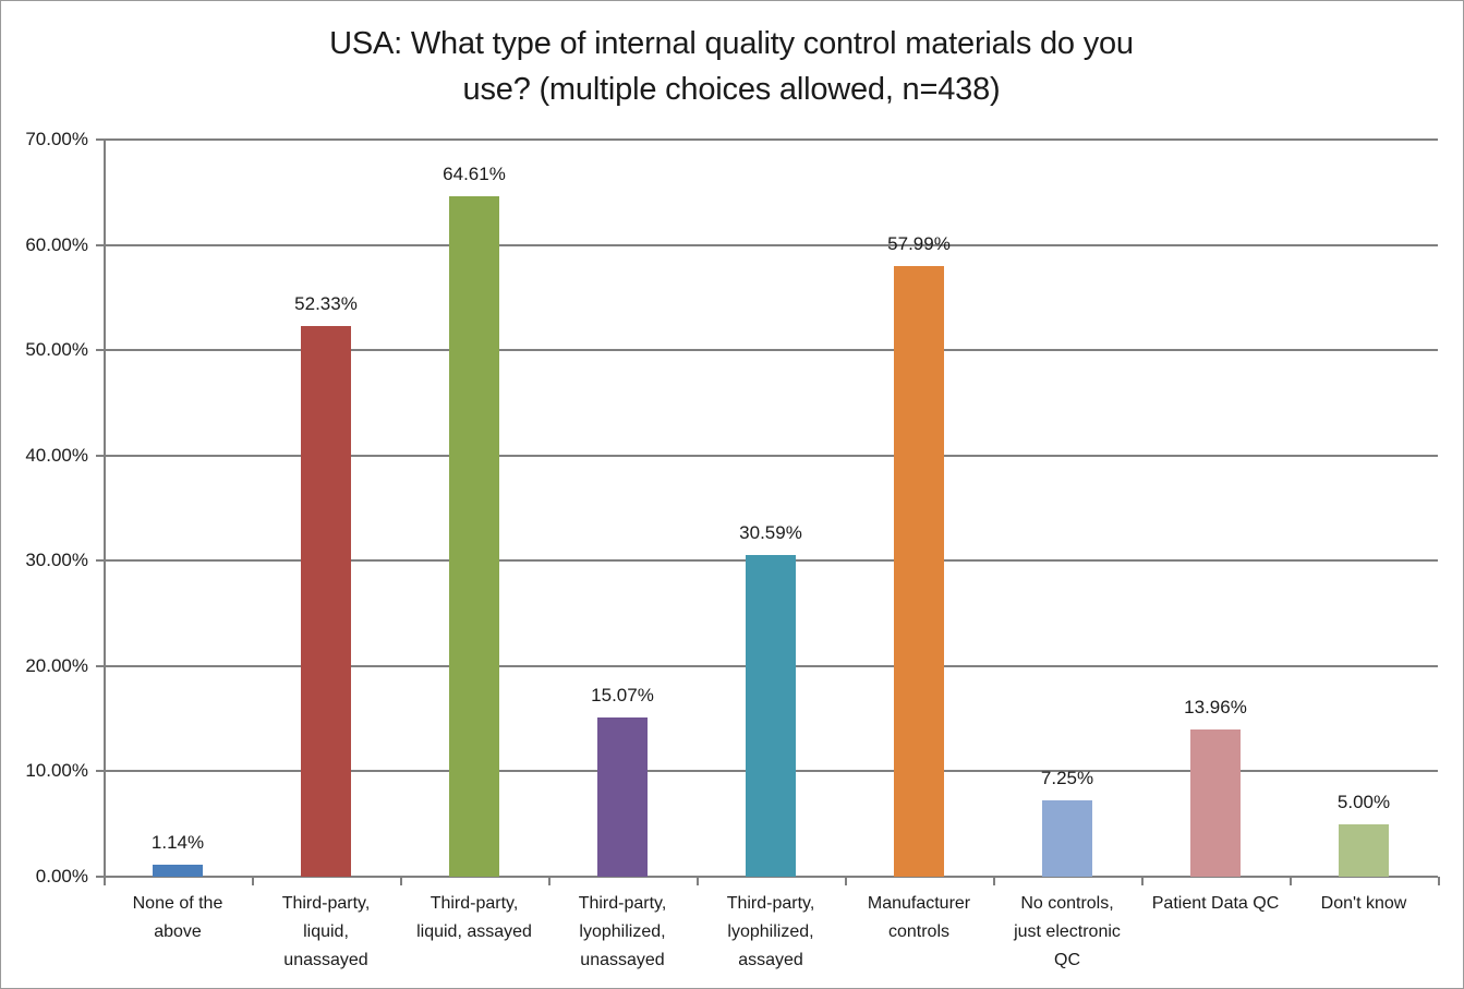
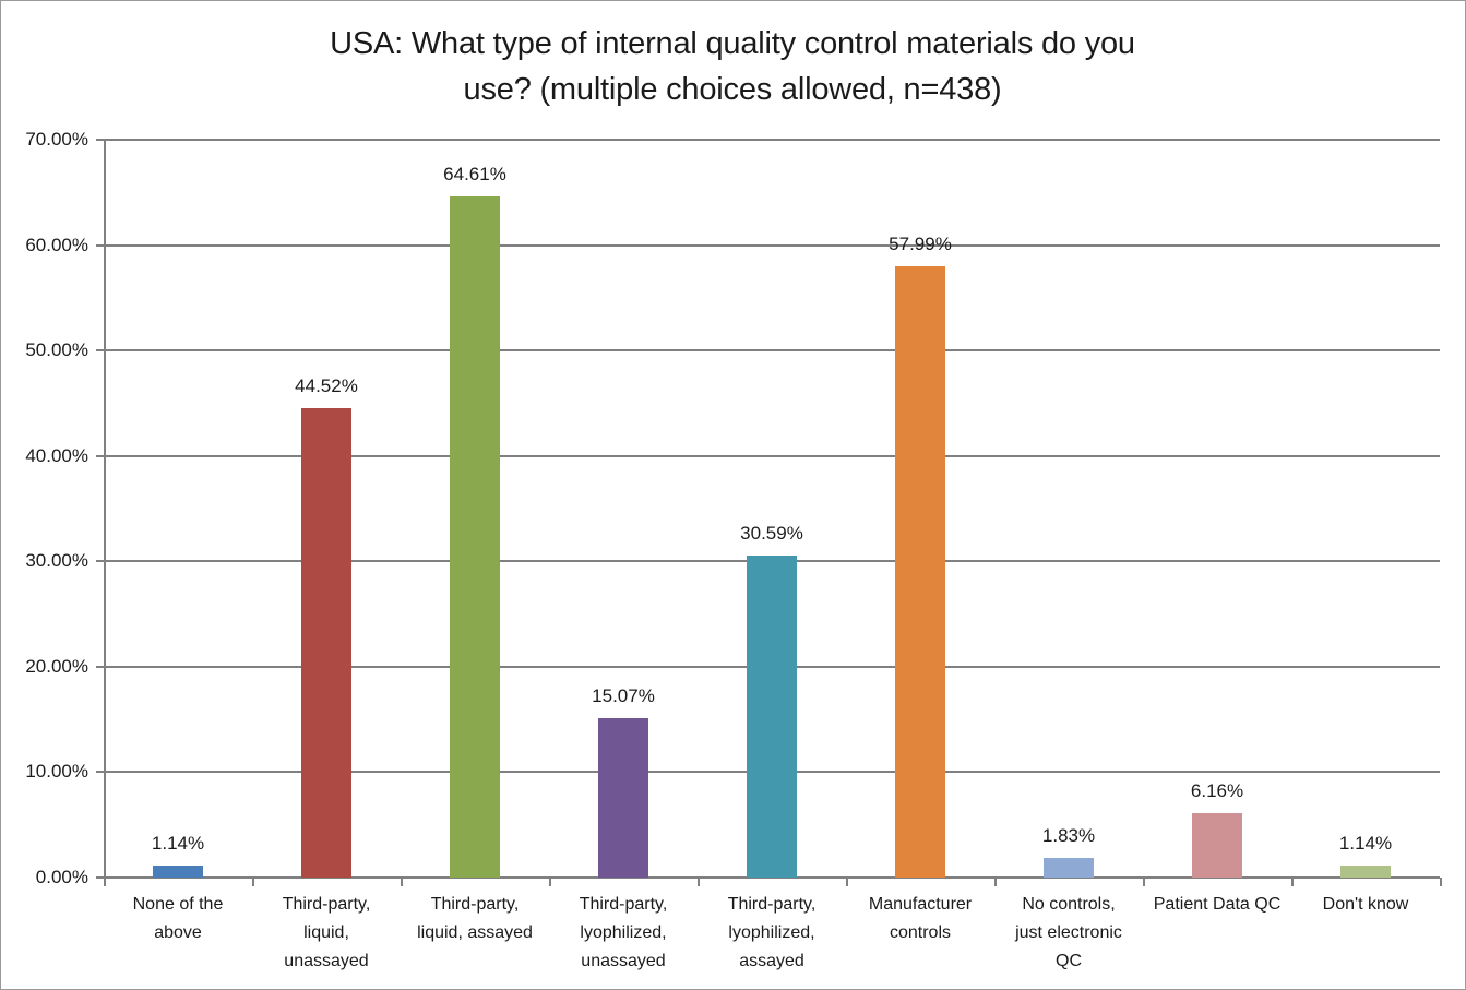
Third-party, liquid, unassayed: 52.33% -> 44.52%
No controls, just electronic QC: 7.25% -> 1.83%
Patient Data QC: 13.96% -> 6.16%
Don't know: 5.00% -> 1.14%
